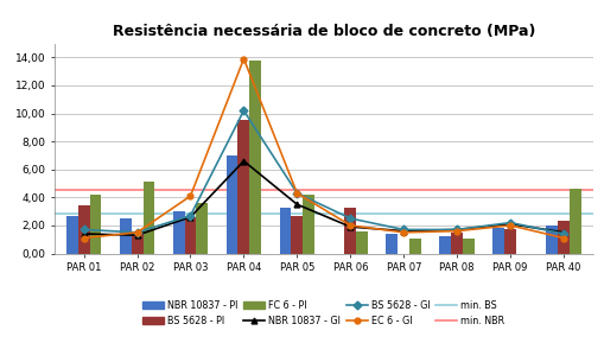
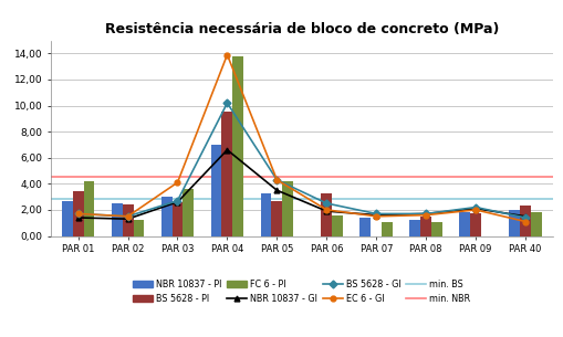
EC 6 - GI/PAR 01: 1,1 -> 1,7
BS 5628 - PI/PAR 02: 1,6 -> 2,4
FC 6 - PI/PAR 02: 5,1 -> 1,2
FC 6 - PI/PAR 40: 4,6 -> 1,8
